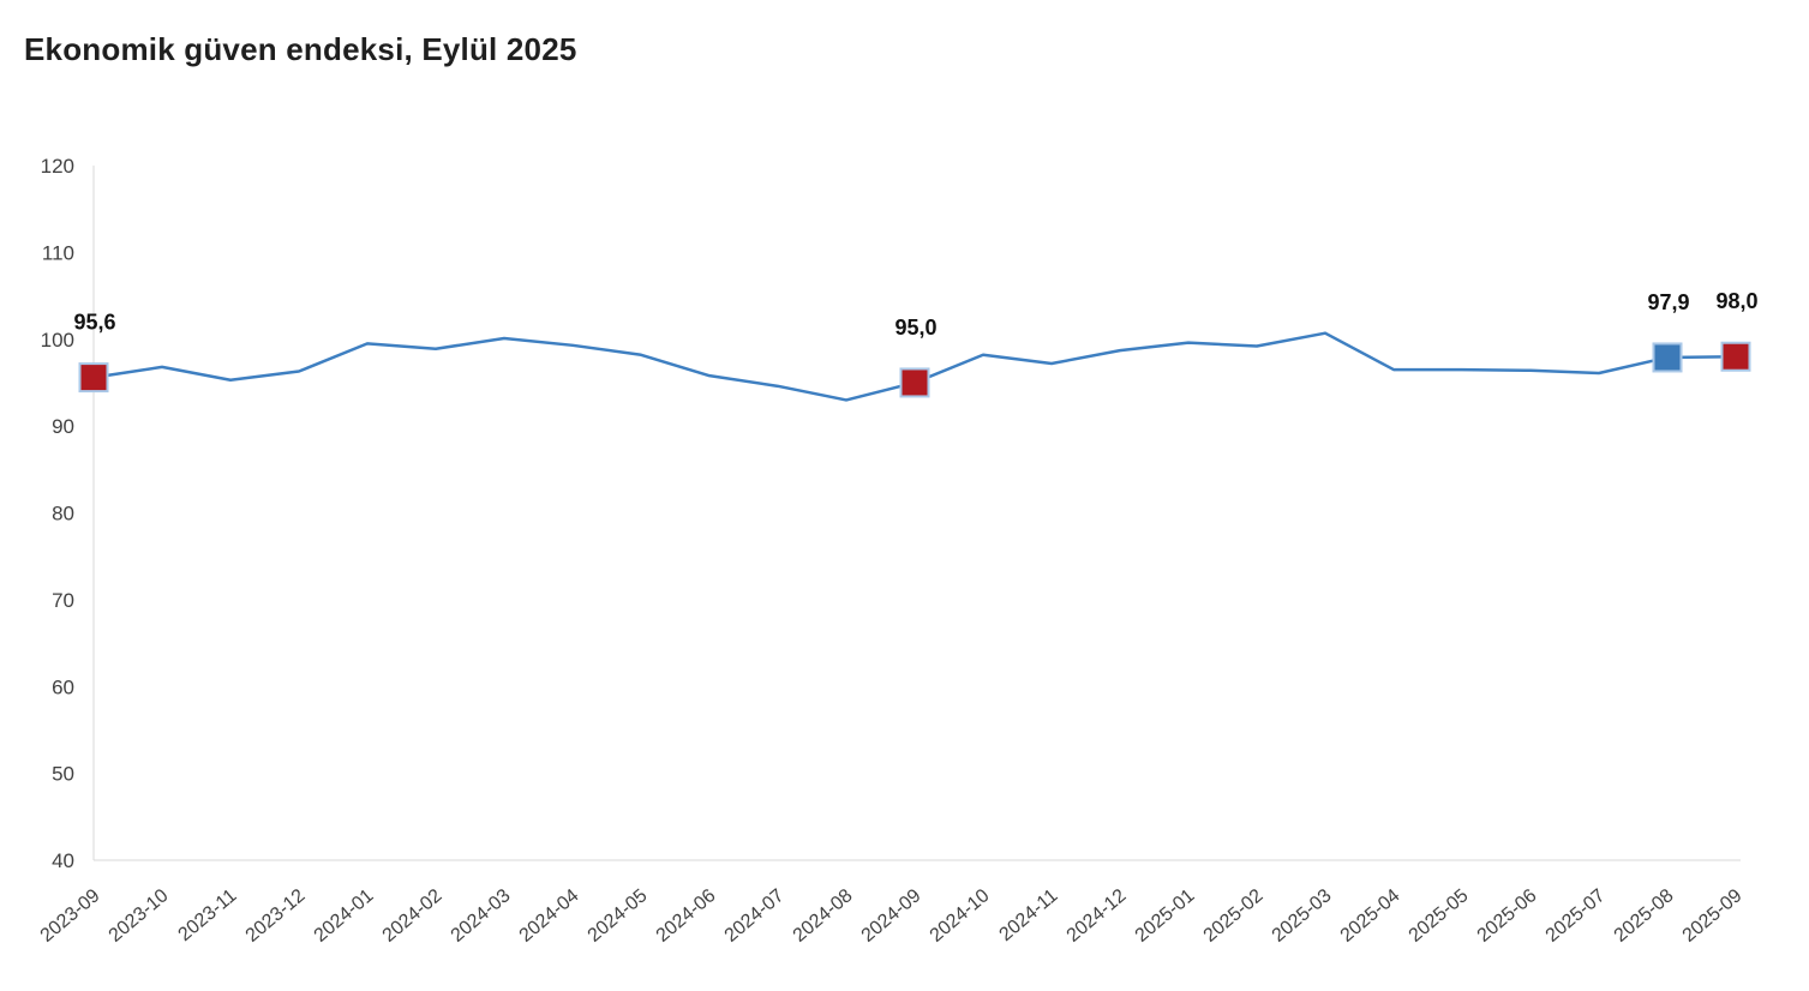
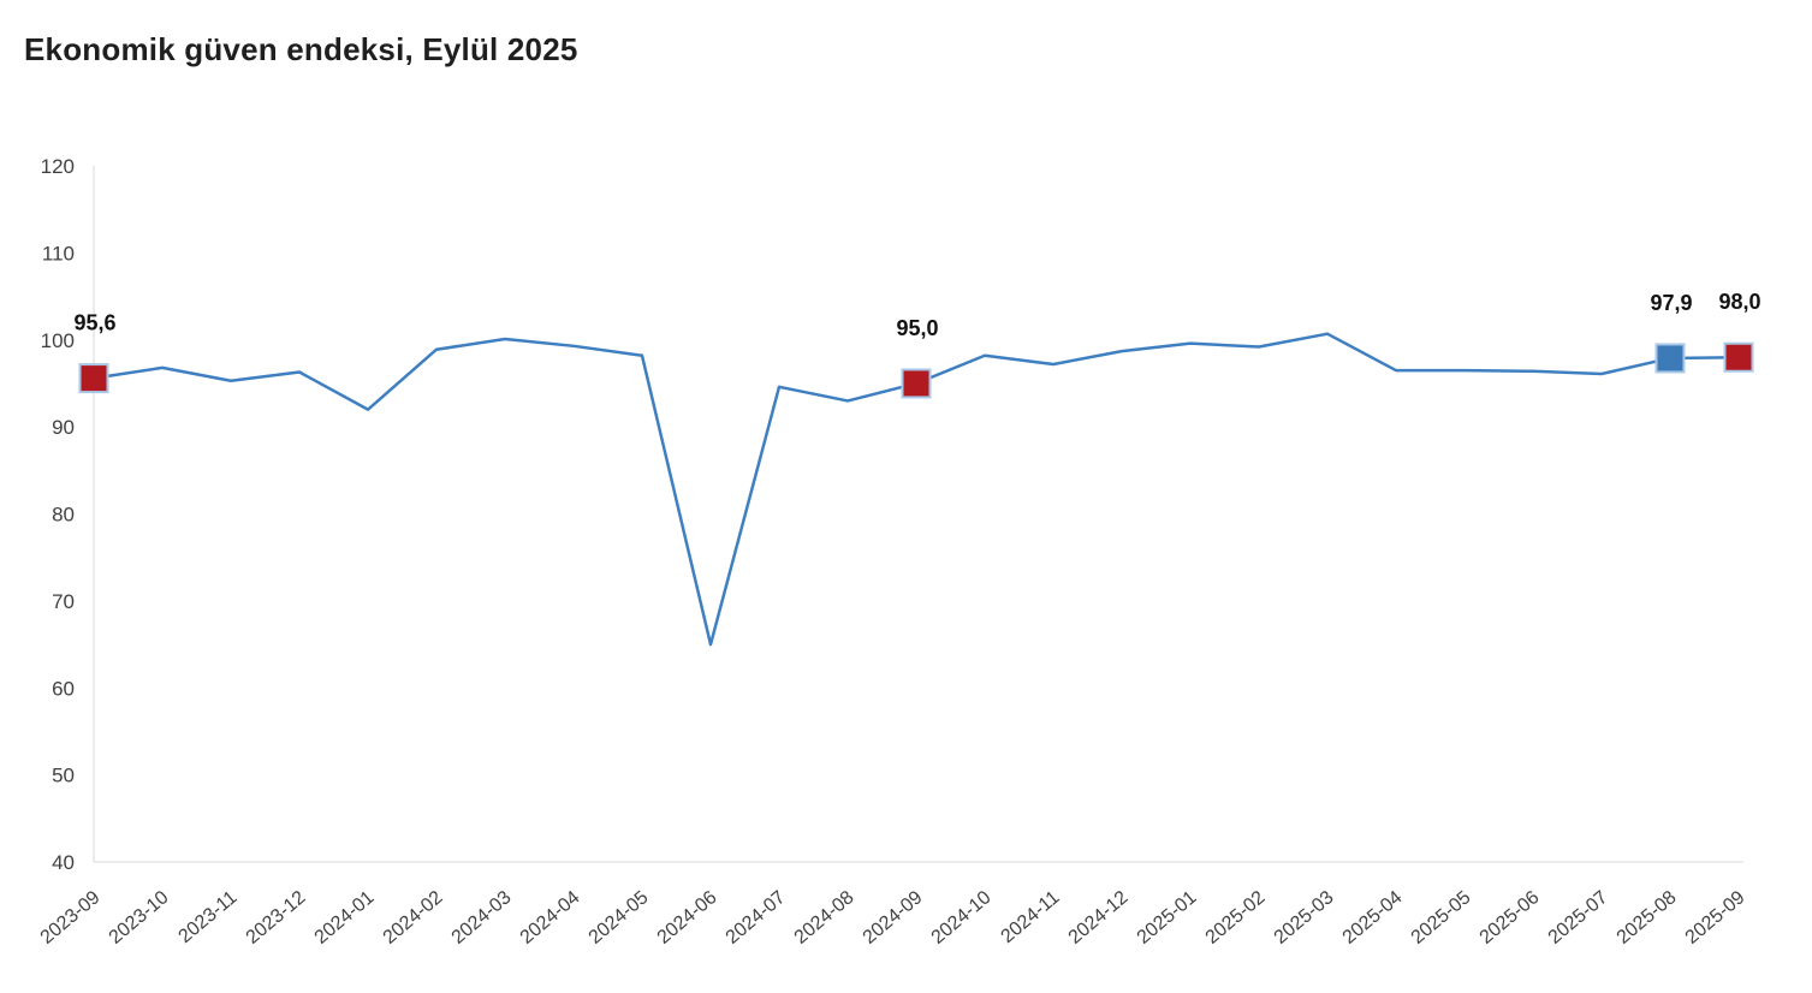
2024-01: 100 -> 92
2024-06: 96 -> 65
